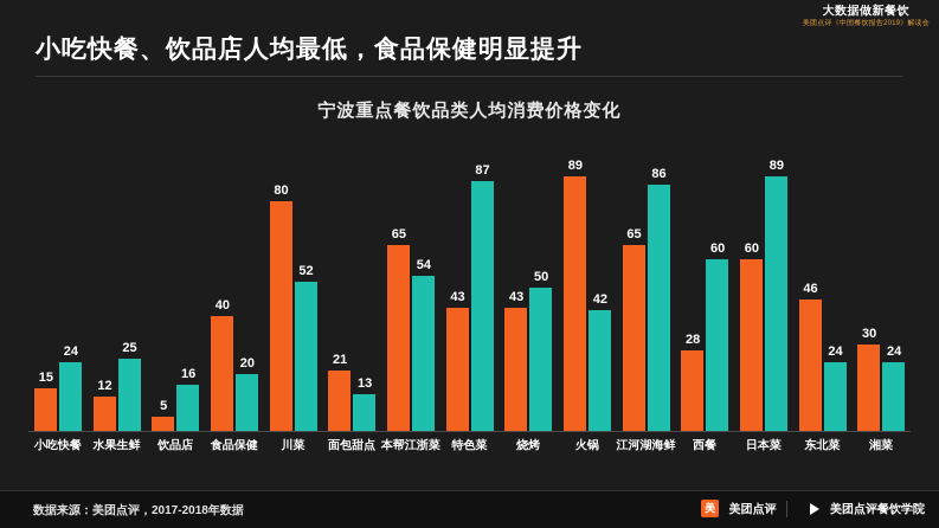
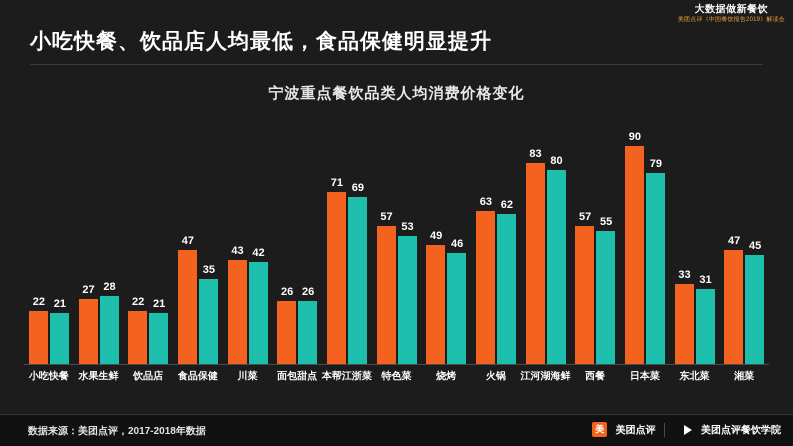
2018/小吃快餐: 15 -> 22
2017/小吃快餐: 24 -> 21
2018/水果生鲜: 12 -> 27
2017/水果生鲜: 25 -> 28
2018/饮品店: 5 -> 22
2017/饮品店: 16 -> 21
2018/食品保健: 40 -> 47
2017/食品保健: 20 -> 35
2018/川菜: 80 -> 43
2017/川菜: 52 -> 42
2018/面包甜点: 21 -> 26
2017/面包甜点: 13 -> 26
2018/本帮江浙菜: 65 -> 71
2017/本帮江浙菜: 54 -> 69
2018/特色菜: 43 -> 57
2017/特色菜: 87 -> 53
2018/烧烤: 43 -> 49
2017/烧烤: 50 -> 46
2018/火锅: 89 -> 63
2017/火锅: 42 -> 62
2018/江河湖海鲜: 65 -> 83
2017/江河湖海鲜: 86 -> 80
2018/西餐: 28 -> 57
2017/西餐: 60 -> 55
2018/日本菜: 60 -> 90
2017/日本菜: 89 -> 79
2018/东北菜: 46 -> 33
2017/东北菜: 24 -> 31
2018/湘菜: 30 -> 47
2017/湘菜: 24 -> 45
